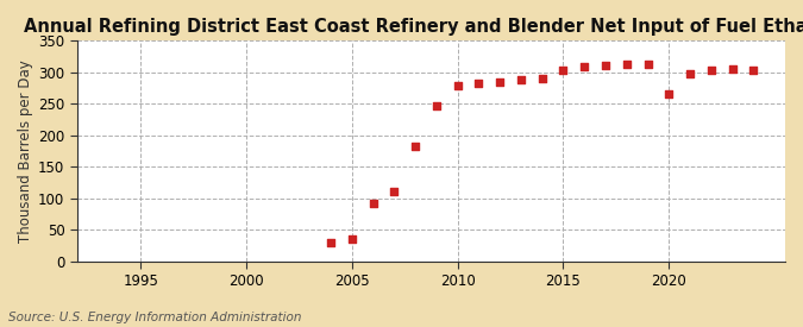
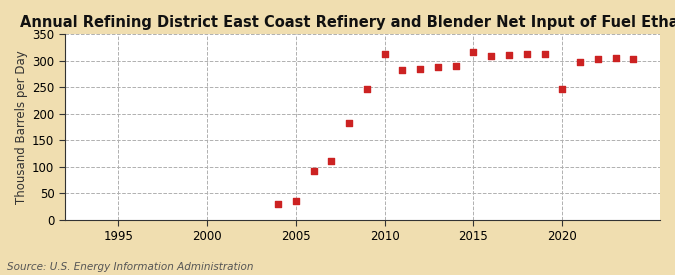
2010: 278 -> 312
2015: 302 -> 316
2020: 266 -> 246
